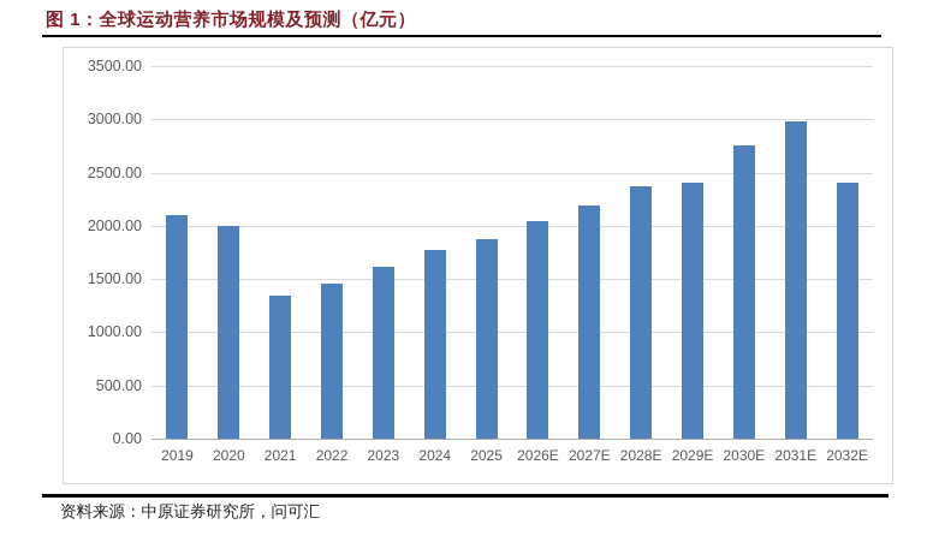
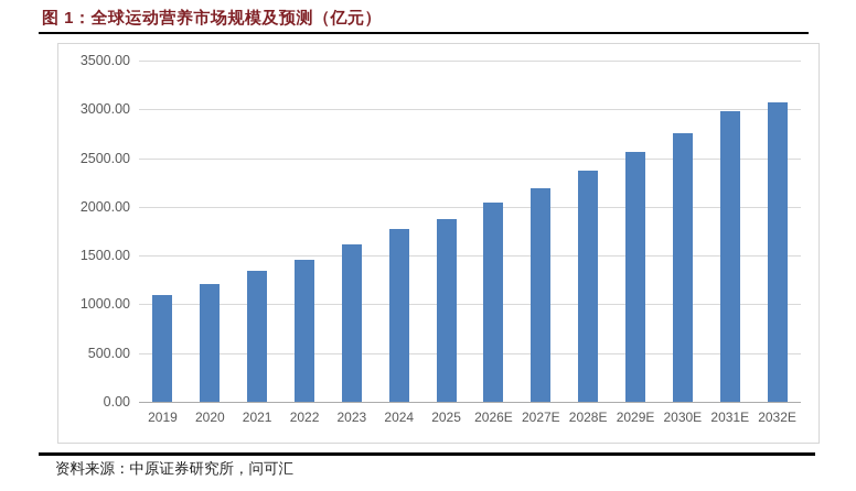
2019: 2100 -> 1100
2020: 2000 -> 1200
2029E: 2400 -> 2600
2032E: 2400 -> 3100
